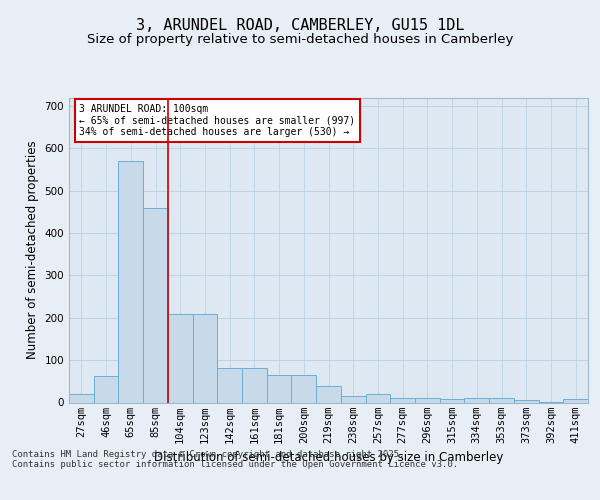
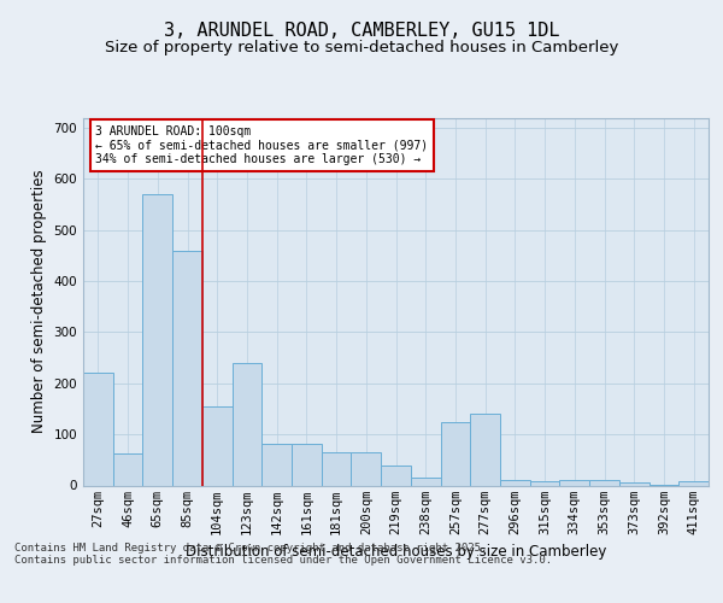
27sqm: 20 -> 220
104sqm: 210 -> 155
123sqm: 210 -> 240
257sqm: 20 -> 125
277sqm: 10 -> 140
